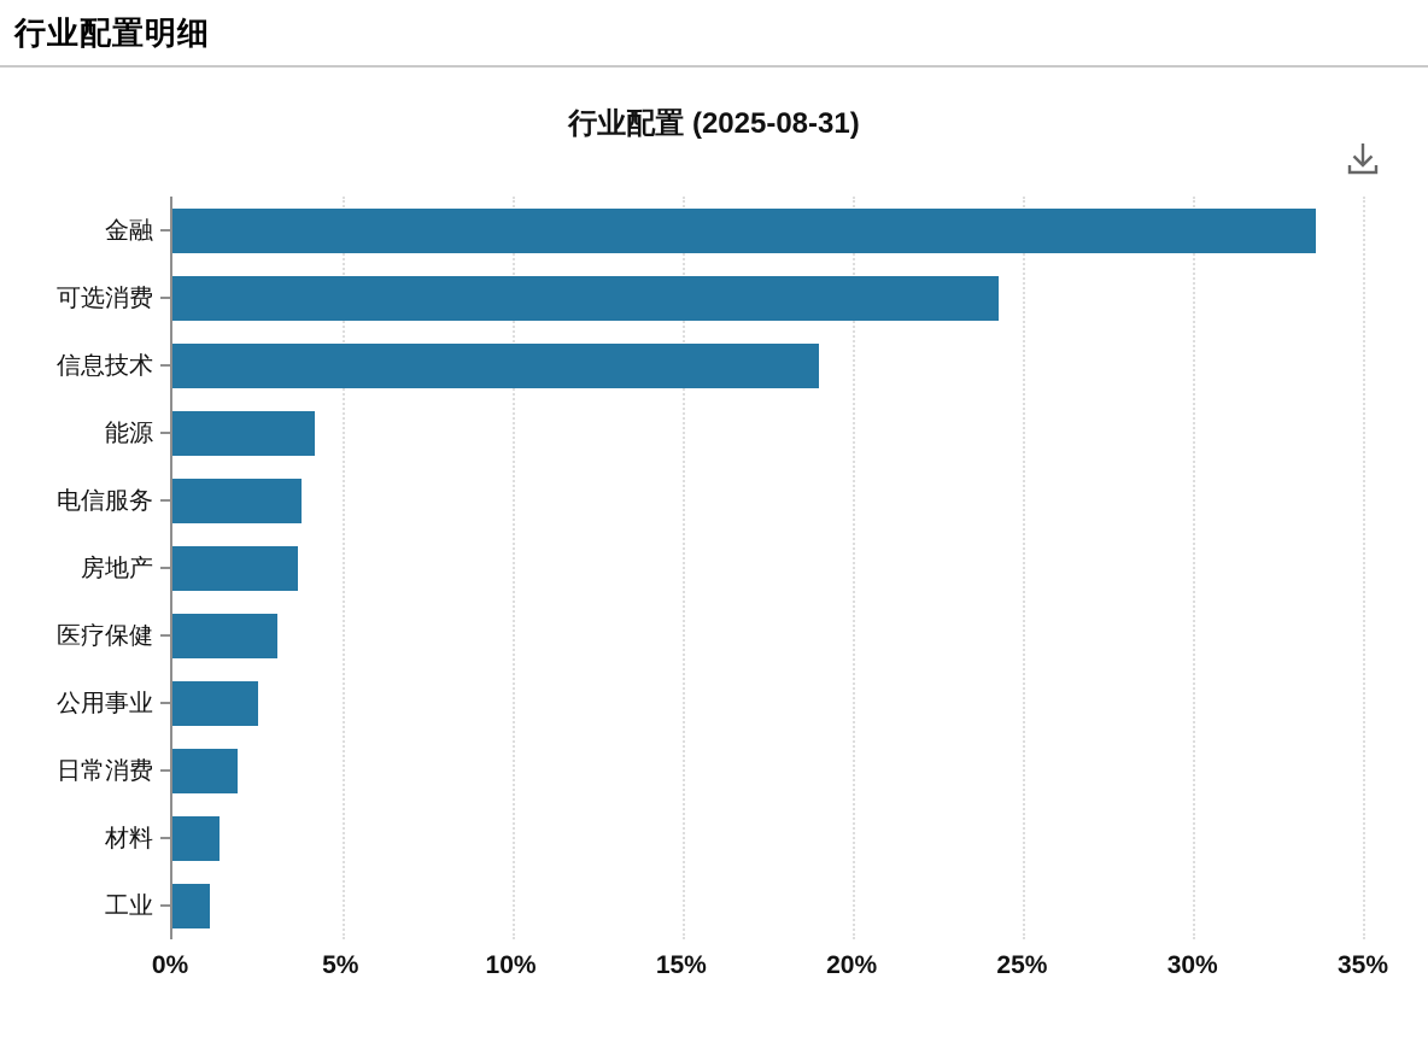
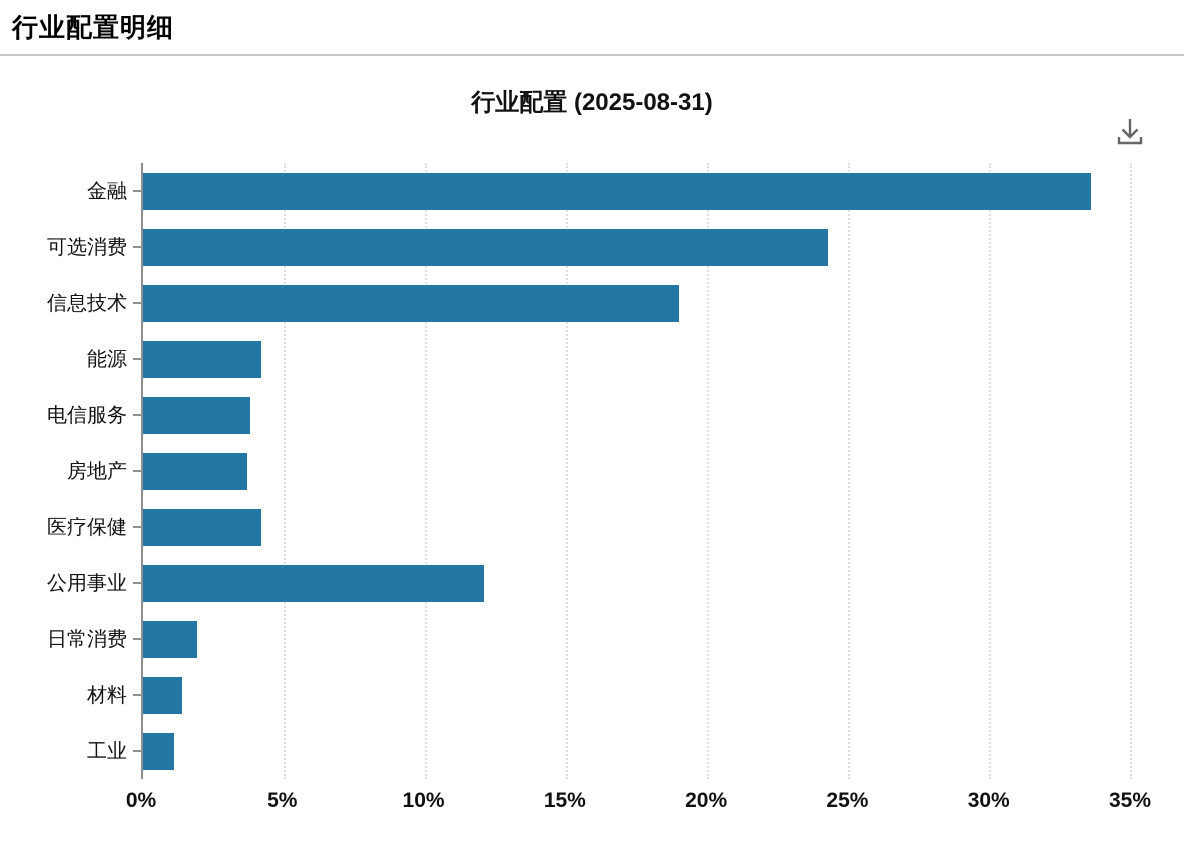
医疗保健: 3.1% -> 4.2%
公用事业: 2.5% -> 12.1%
